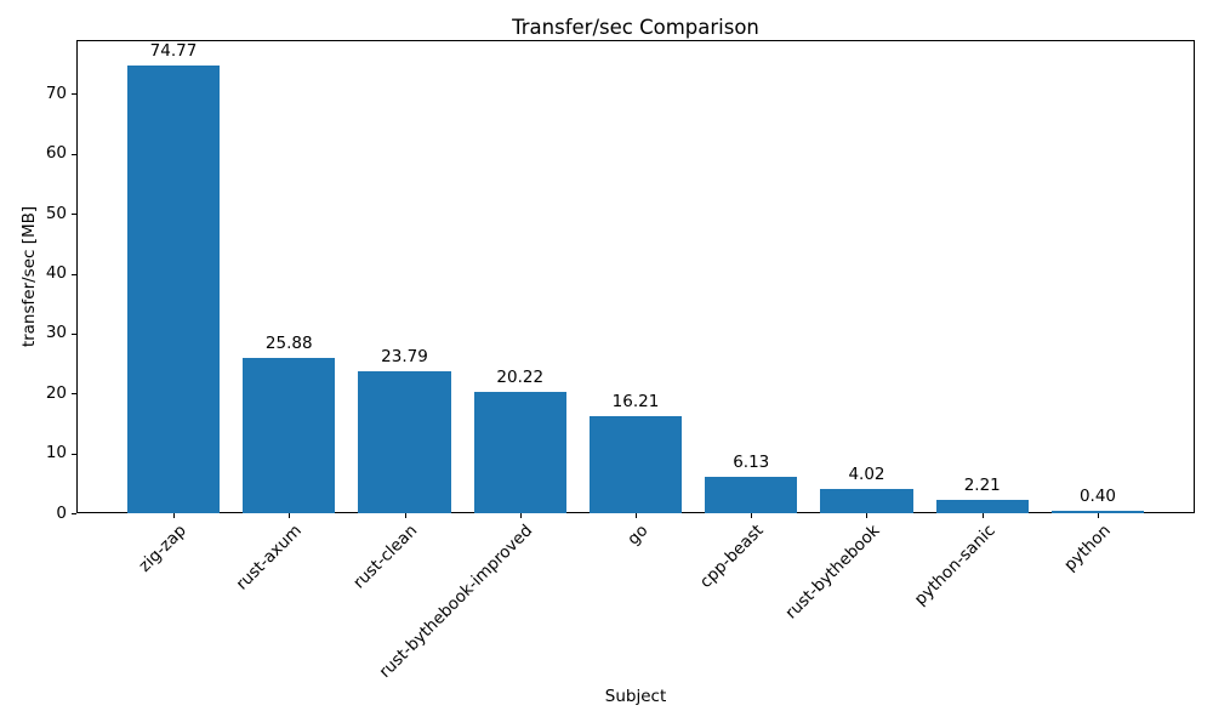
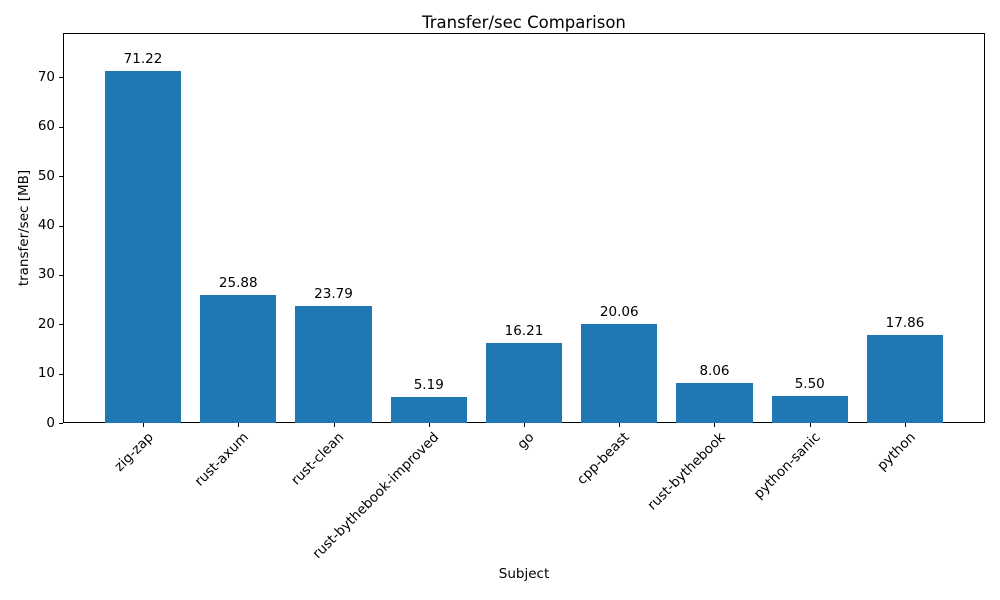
zig-zap: 74.77 -> 71.22
rust-bythebook-improved: 20.22 -> 5.19
cpp-beast: 6.13 -> 20.06
rust-bythebook: 4.02 -> 8.06
python-sanic: 2.21 -> 5.50
python: 0.40 -> 17.86
